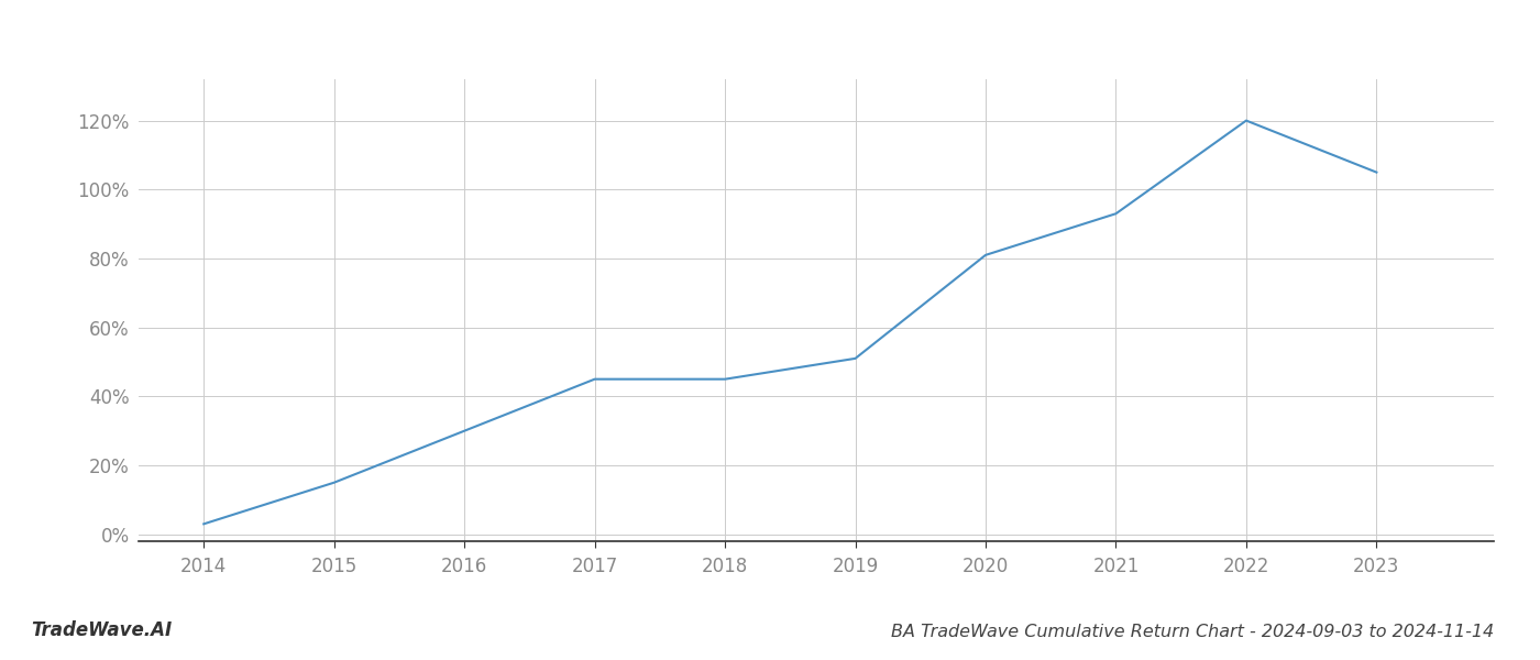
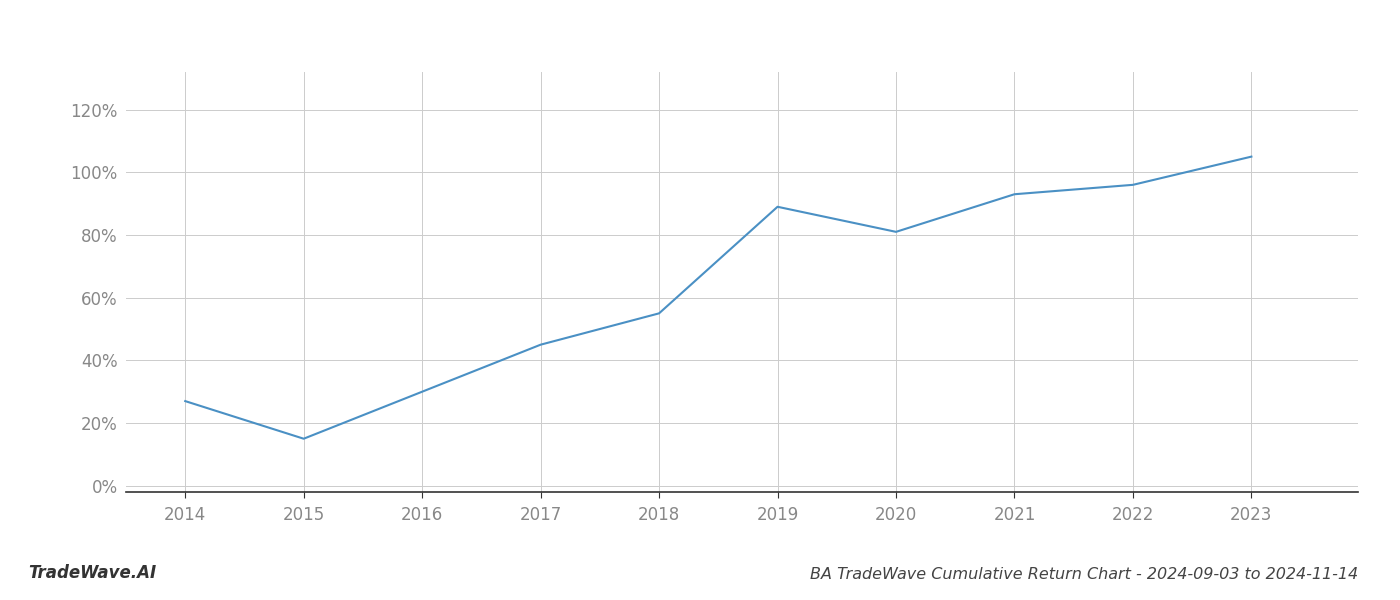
2014: 3% -> 27%
2018: 45% -> 55%
2019: 51% -> 89%
2022: 120% -> 96%
